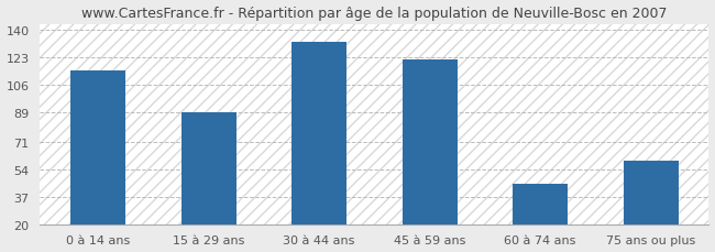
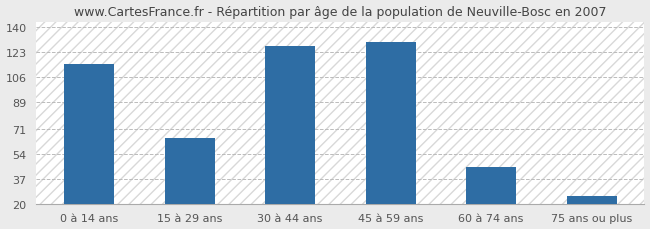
15 à 29 ans: 89 -> 65
30 à 44 ans: 133 -> 127
45 à 59 ans: 122 -> 130
75 ans ou plus: 59 -> 25
